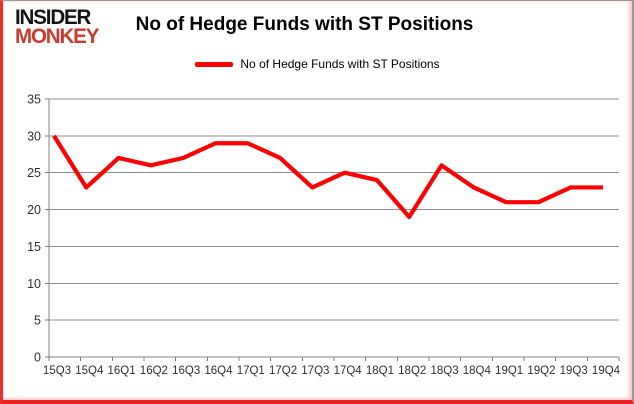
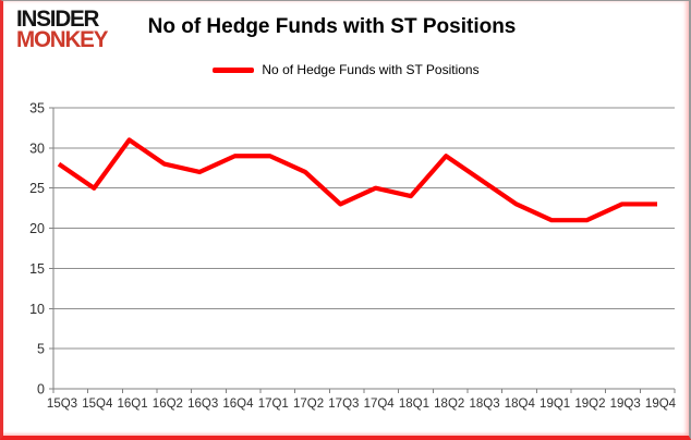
15Q3: 30 -> 28
15Q4: 23 -> 25
16Q1: 27 -> 31
16Q2: 26 -> 28
18Q2: 19 -> 29
